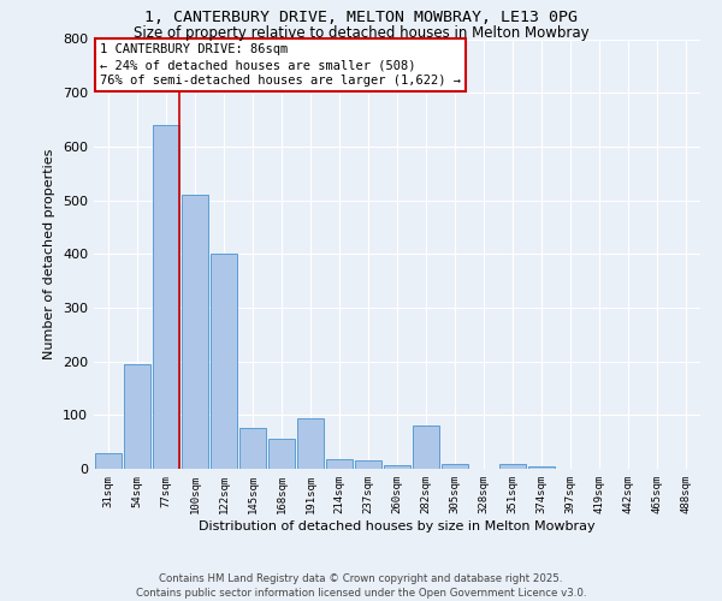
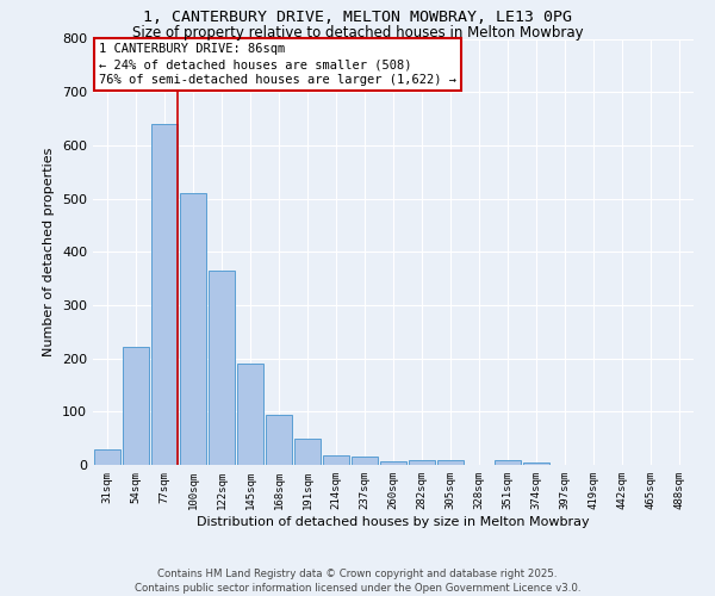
54sqm: 195 -> 222
122sqm: 400 -> 365
145sqm: 75 -> 190
168sqm: 55 -> 93
191sqm: 95 -> 50
282sqm: 80 -> 8
